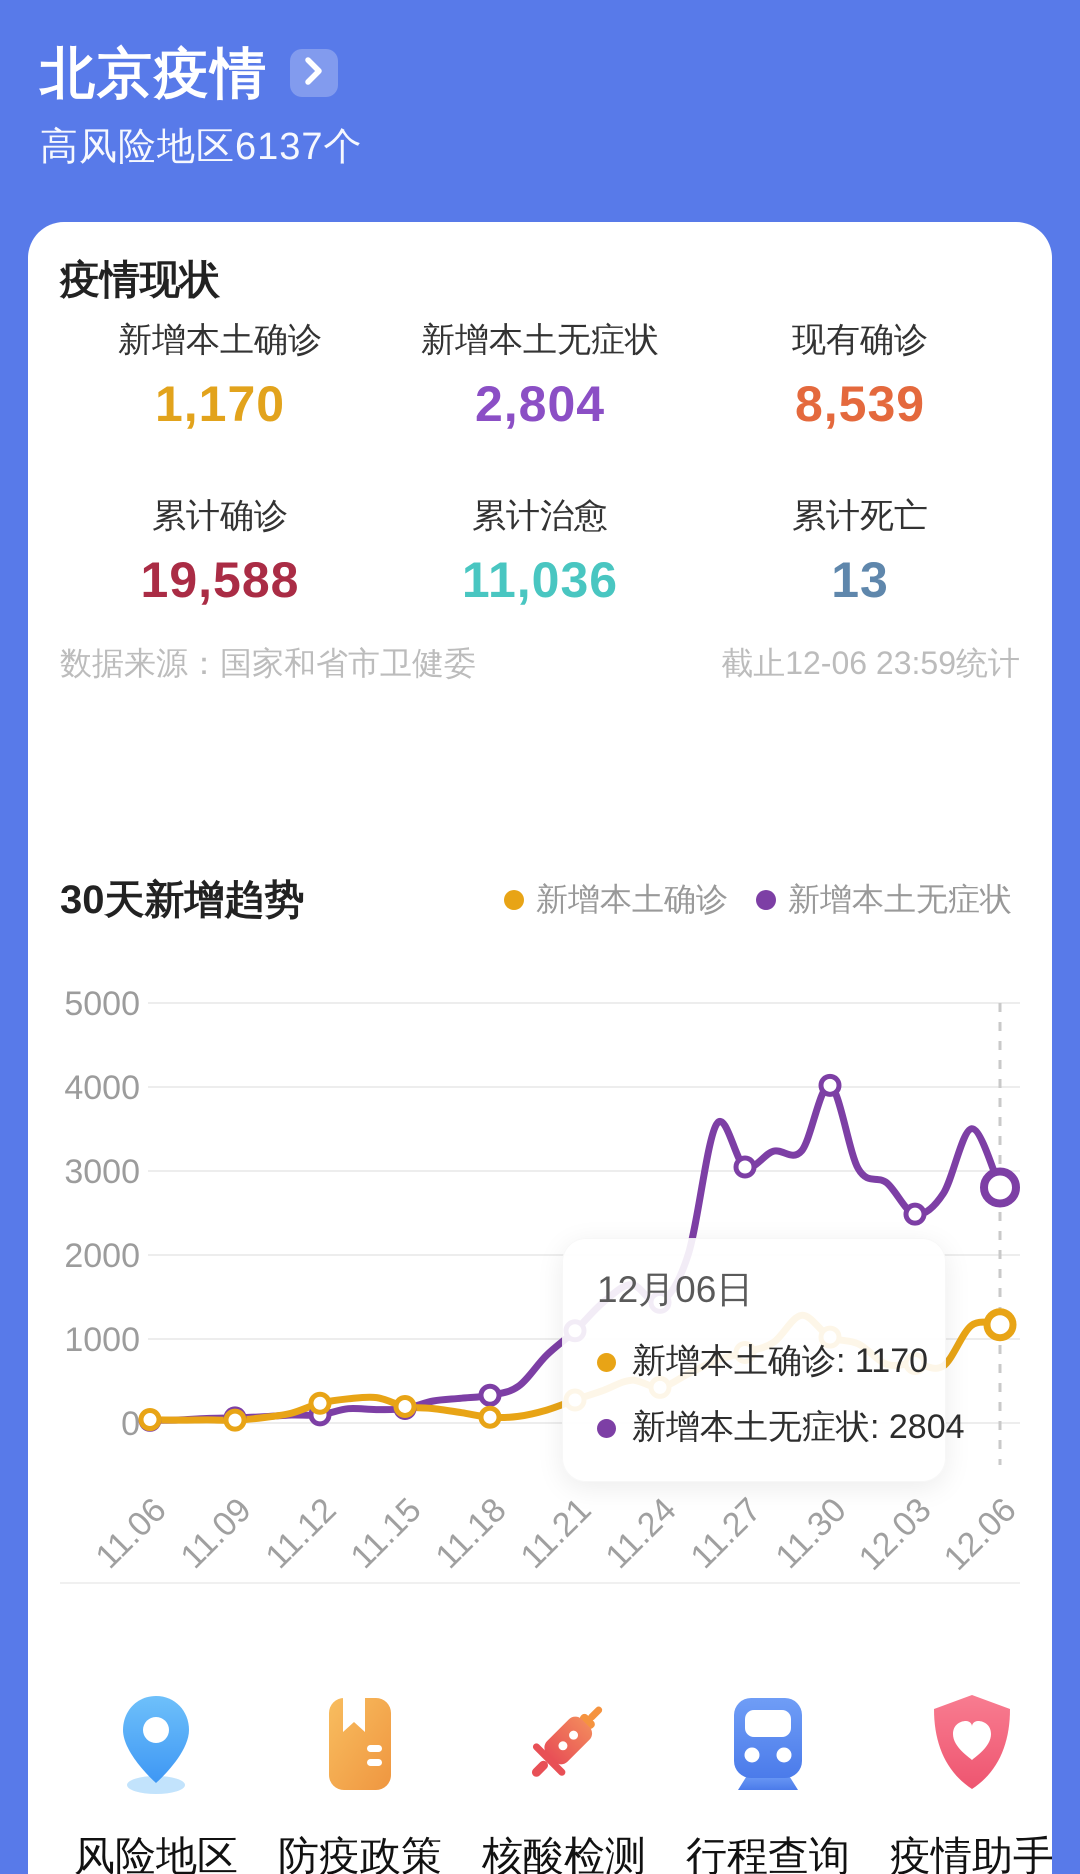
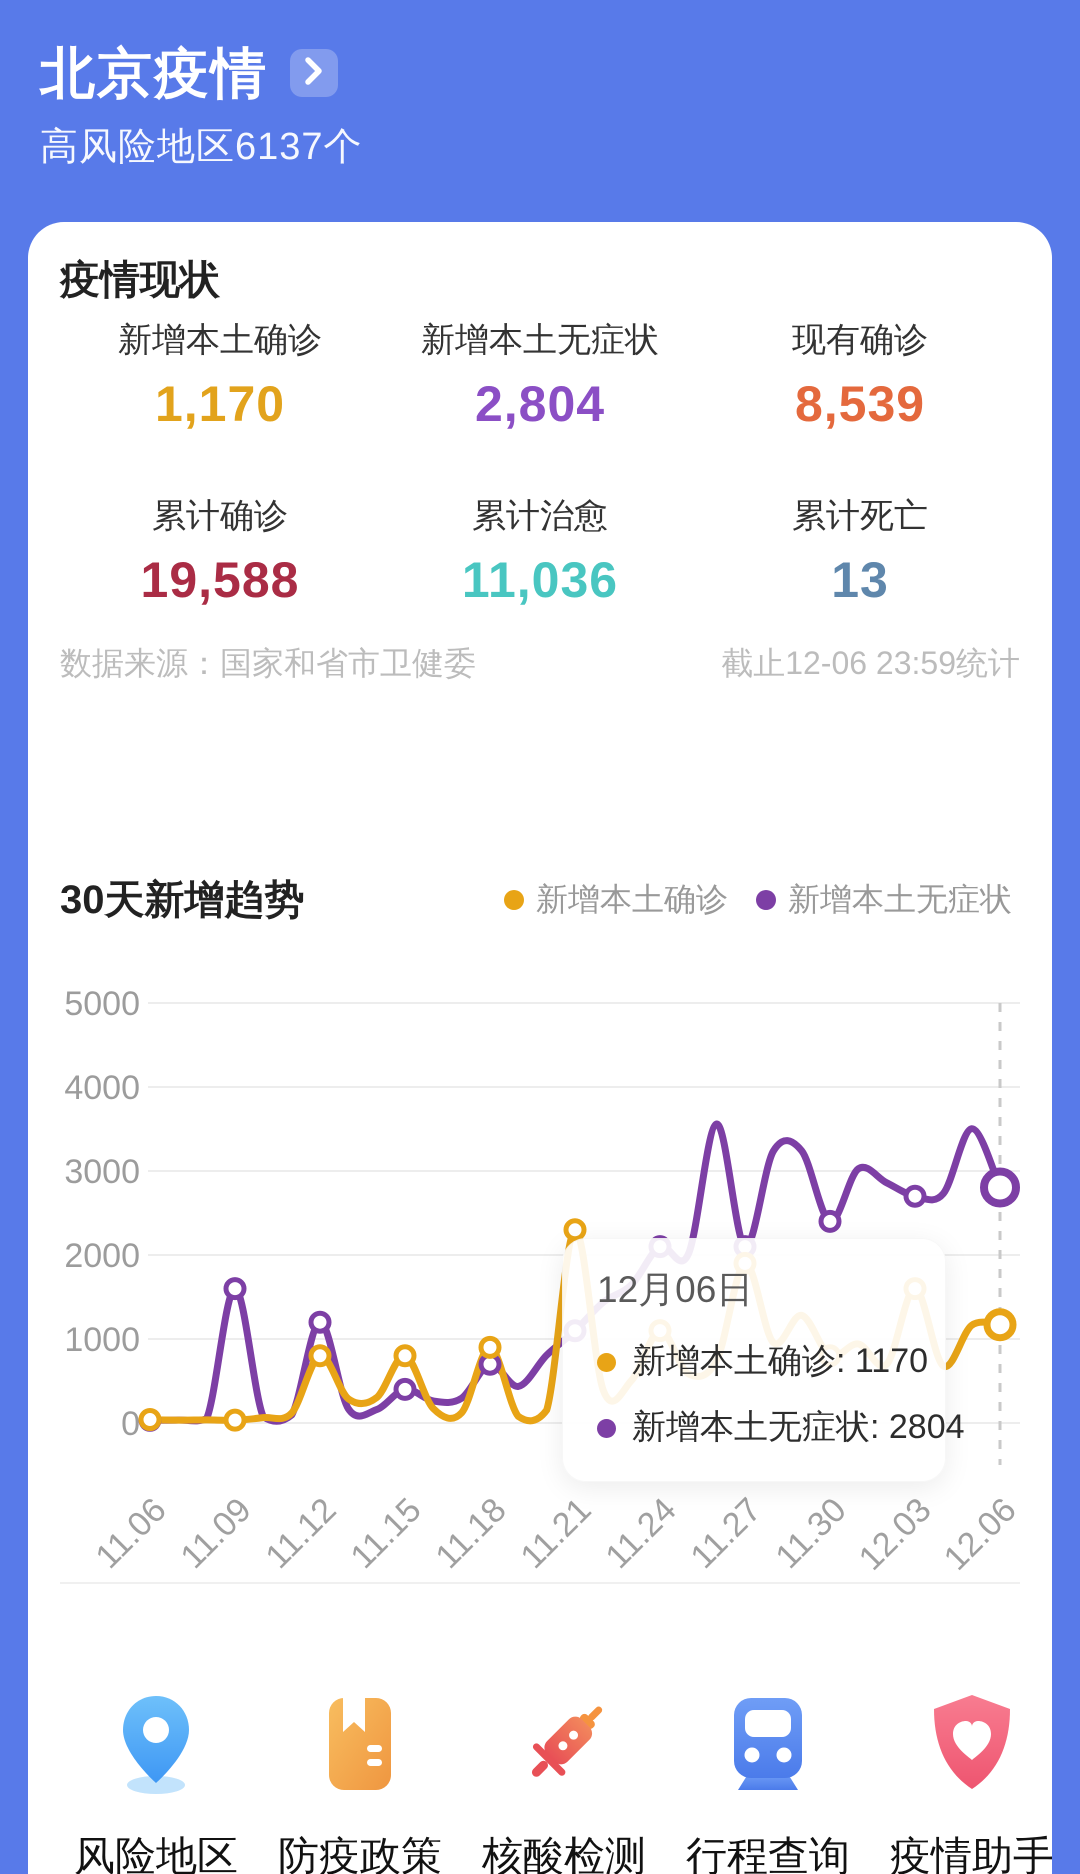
新增本土无症状/11.09: 100 -> 1600
新增本土确诊/11.12: 200 -> 800
新增本土无症状/11.12: 100 -> 1200
新增本土确诊/11.15: 200 -> 800
新增本土无症状/11.15: 200 -> 400
新增本土确诊/11.18: 100 -> 900
新增本土无症状/11.18: 300 -> 700
新增本土确诊/11.21: 300 -> 2300
新增本土确诊/11.24: 400 -> 1100
新增本土无症状/11.24: 1400 -> 2100
新增本土确诊/11.27: 800 -> 1900
新增本土无症状/11.27: 3000 -> 2100
新增本土确诊/11.30: 1000 -> 800
新增本土无症状/11.30: 4000 -> 2400
新增本土确诊/12.03: 700 -> 1600
新增本土无症状/12.03: 2500 -> 2700
